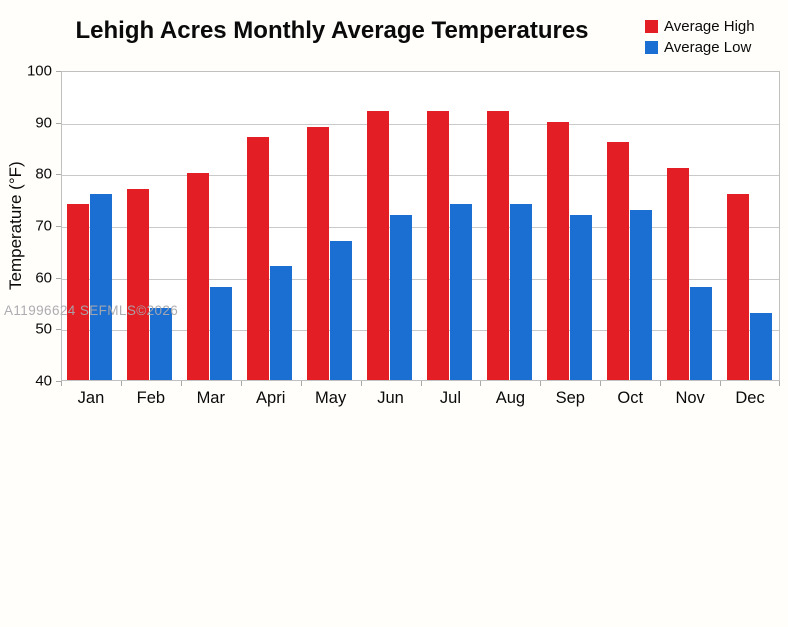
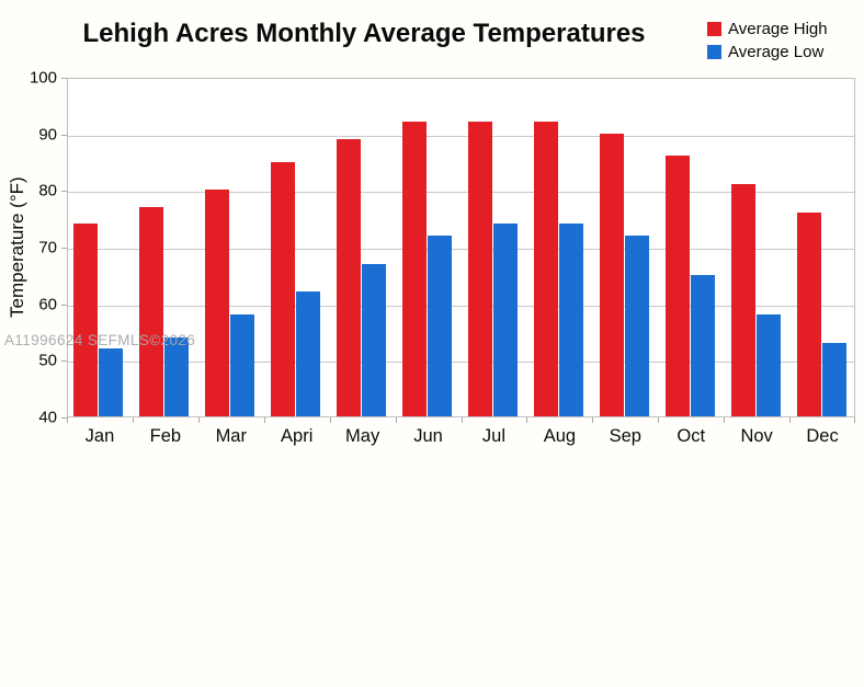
Average Low/Jan: 76 -> 52
Average High/Apri: 87 -> 85
Average Low/Oct: 73 -> 65
